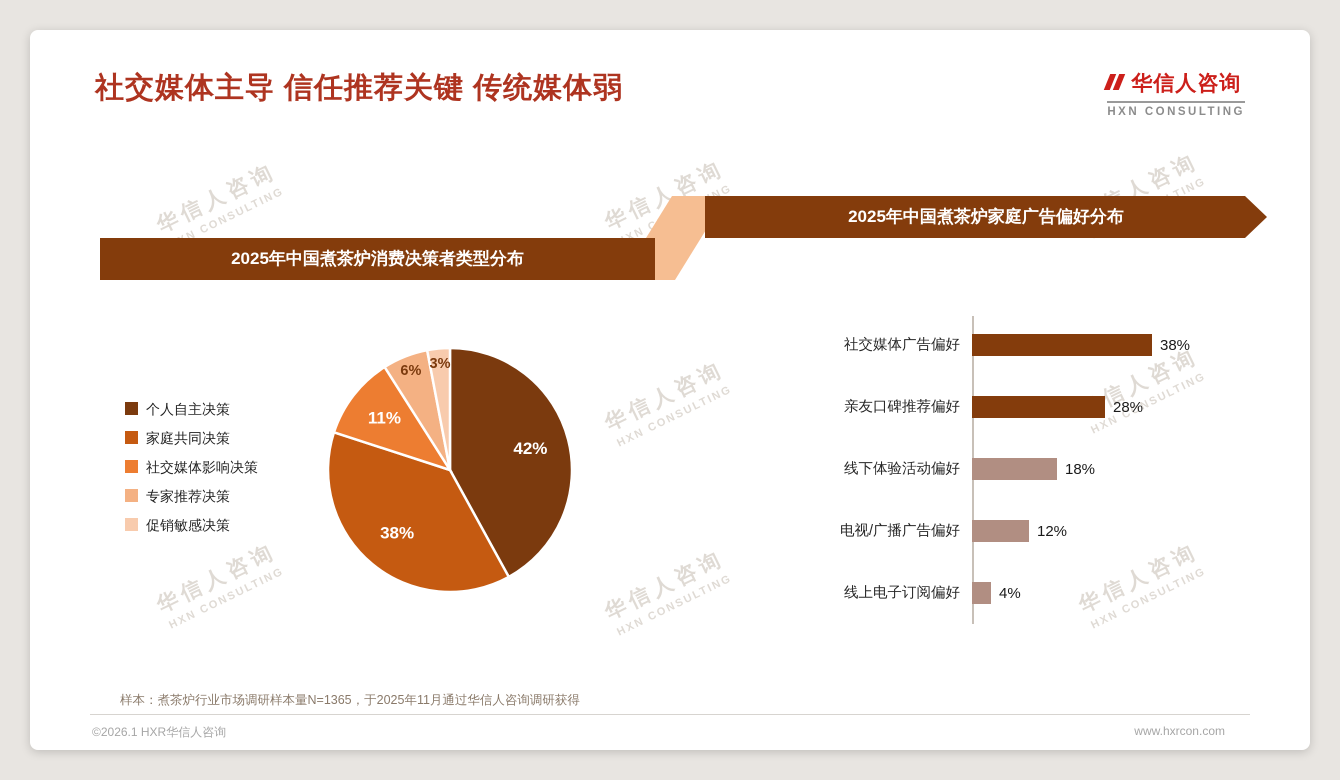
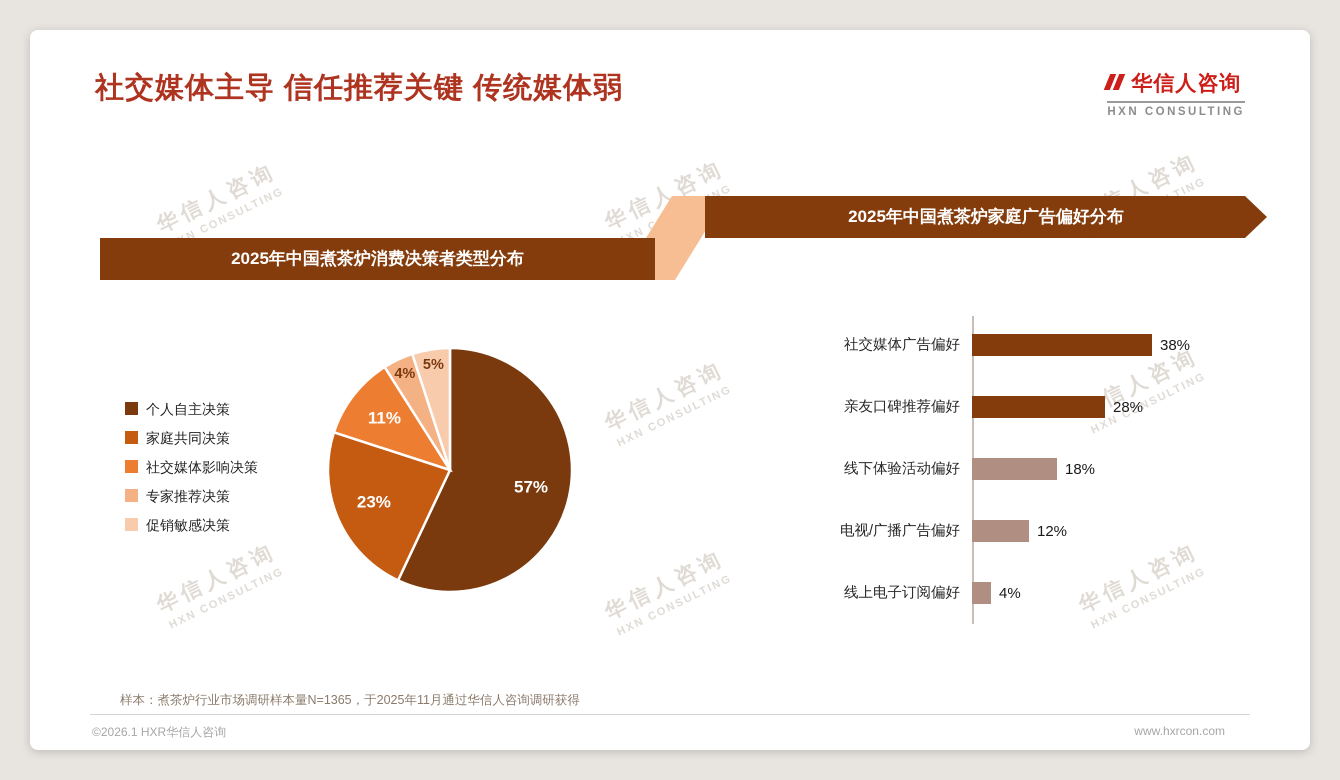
2025年中国煮茶炉消费决策者类型分布/个人自主决策: 42% -> 57%
2025年中国煮茶炉消费决策者类型分布/家庭共同决策: 38% -> 23%
2025年中国煮茶炉消费决策者类型分布/专家推荐决策: 6% -> 4%
2025年中国煮茶炉消费决策者类型分布/促销敏感决策: 3% -> 5%
